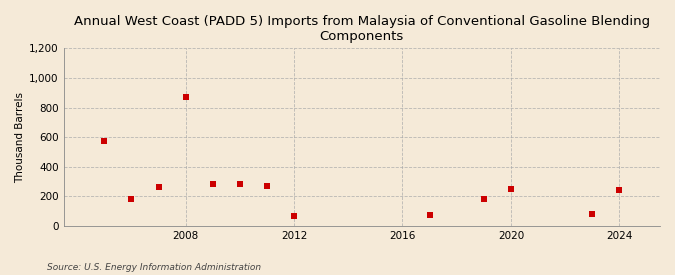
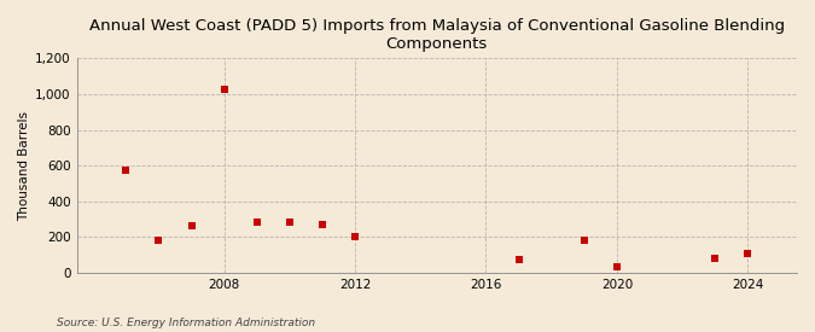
2008: 870 -> 1,020
2012: 70 -> 200
2020: 250 -> 30
2024: 240 -> 100
